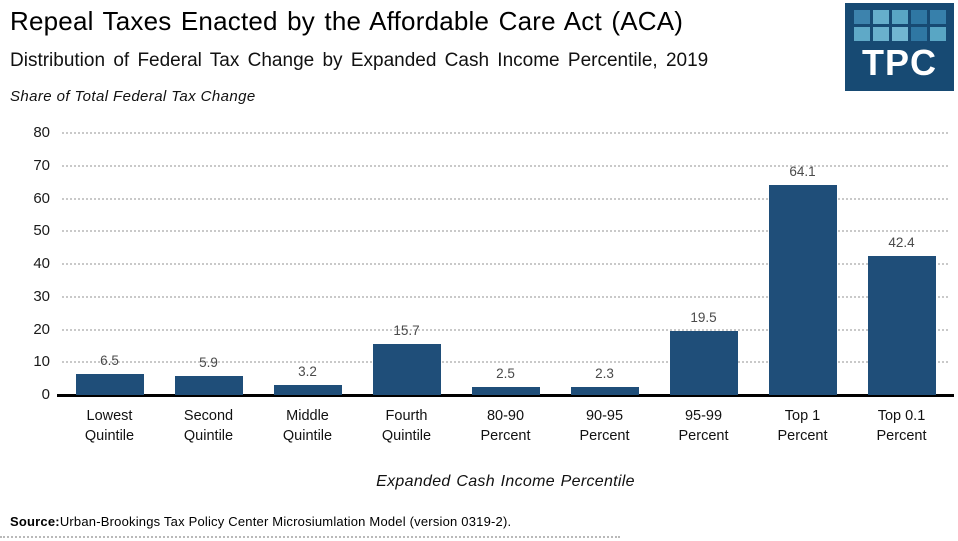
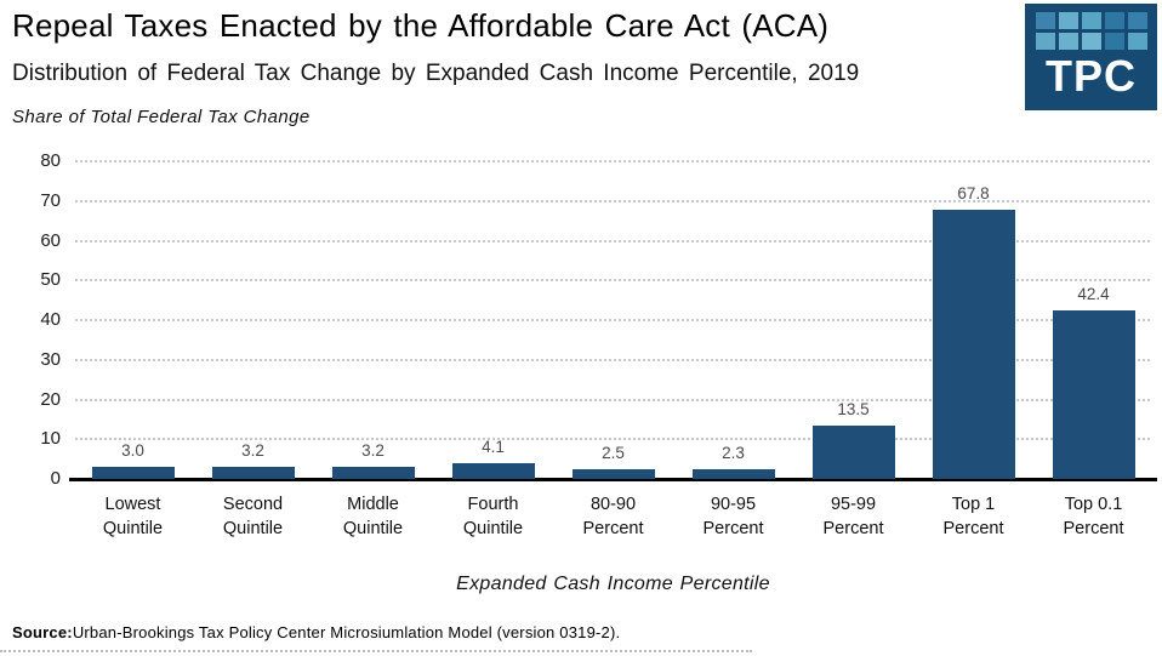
Lowest Quintile: 6.5 -> 3.0
Second Quintile: 5.9 -> 3.2
Fourth Quintile: 15.7 -> 4.1
95-99 Percent: 19.5 -> 13.5
Top 1 Percent: 64.1 -> 67.8
